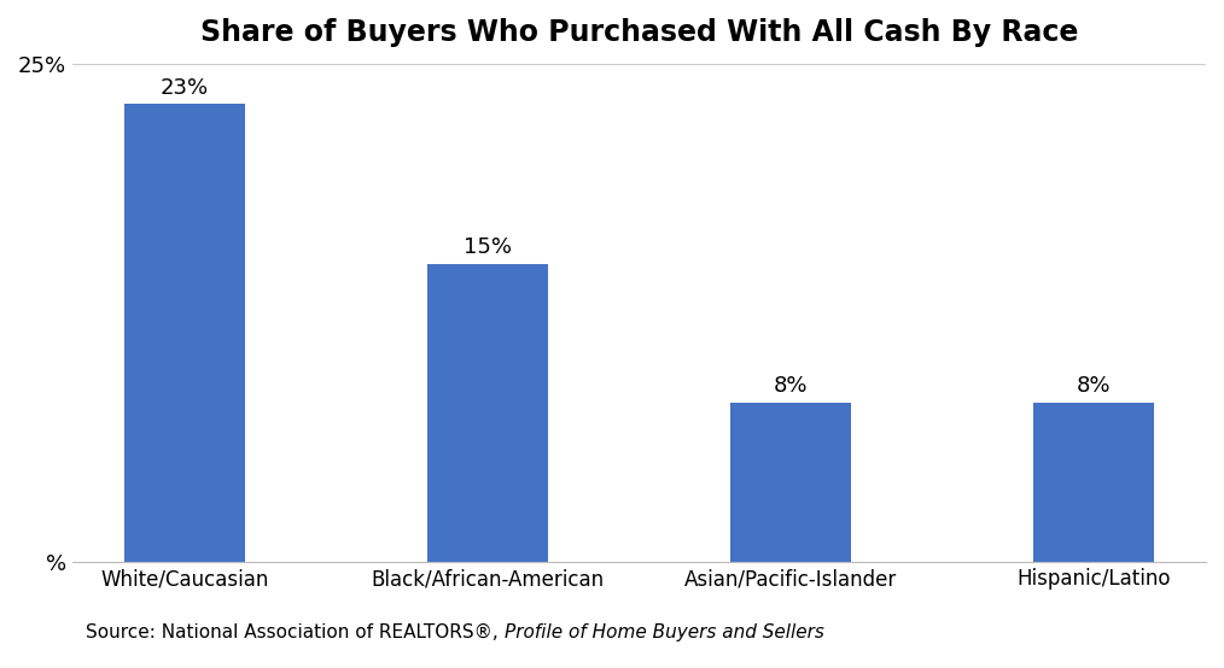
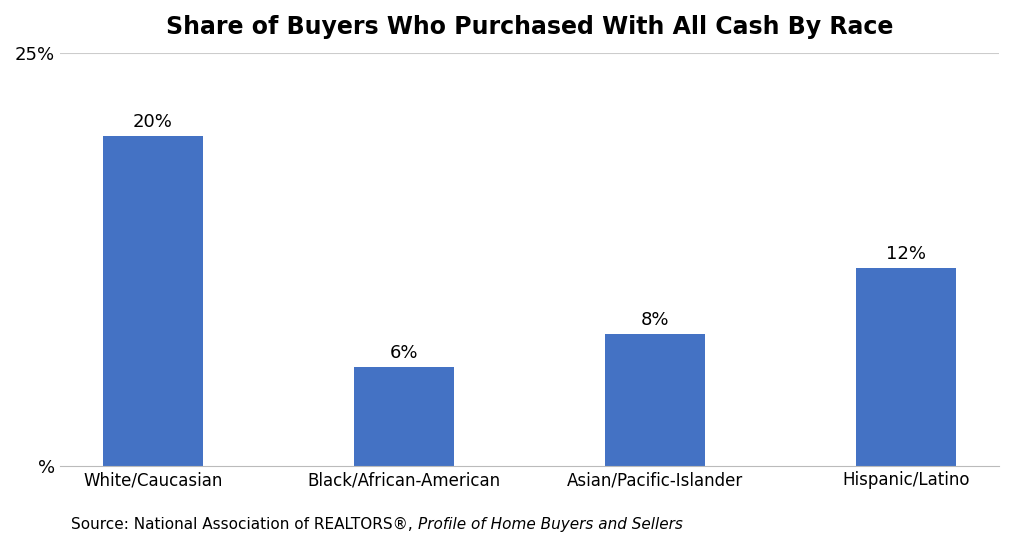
White/Caucasian: 23% -> 20%
Black/African-American: 15% -> 6%
Hispanic/Latino: 8% -> 12%
